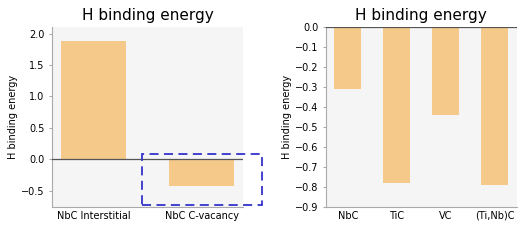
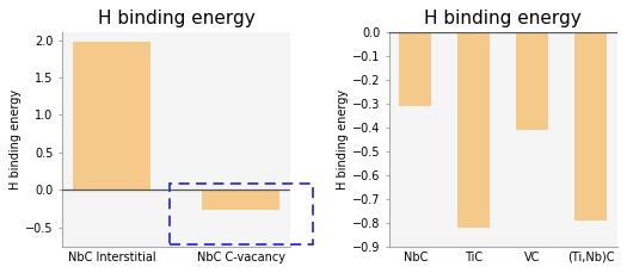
NbC Interstitial: 1.88 -> 1.97
NbC C-vacancy: -0.42 -> -0.27
TiC: -0.78 -> -0.82
VC: -0.44 -> -0.41
